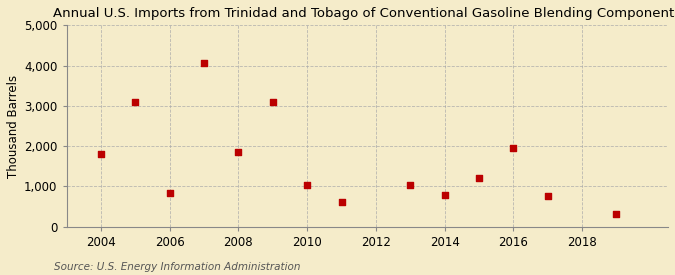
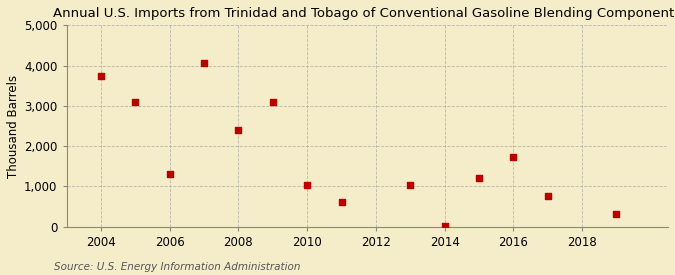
2004: 1,800 -> 3,750
2006: 850 -> 1,300
2008: 1,850 -> 2,400
2014: 800 -> 30
2016: 1,950 -> 1,720
